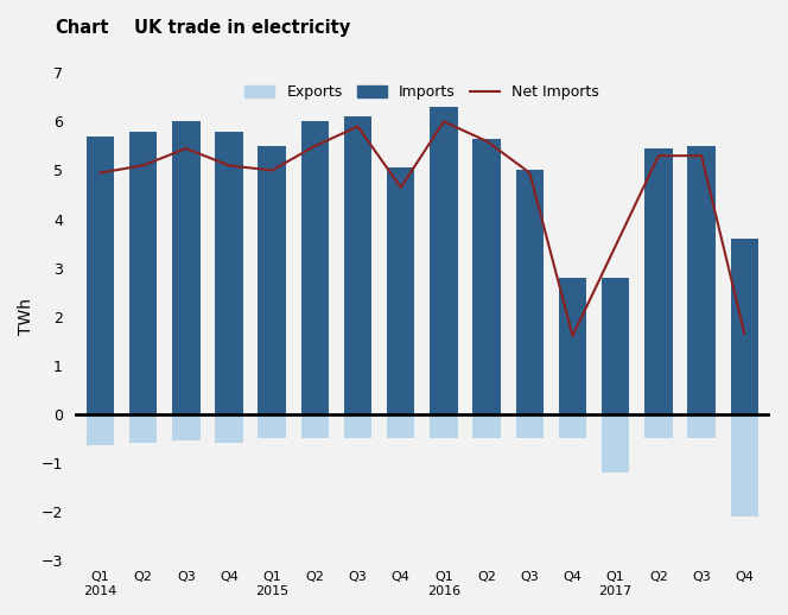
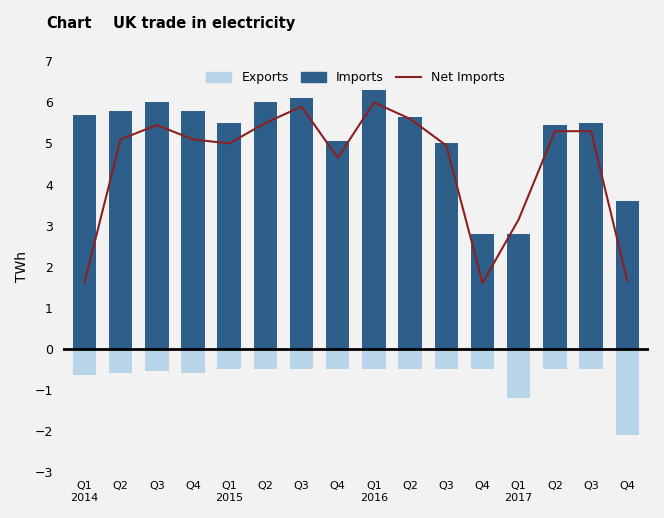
Net Imports/Q1 2014: 4.95 -> 1.60
Net Imports/Q1 2017: 3.45 -> 3.15
